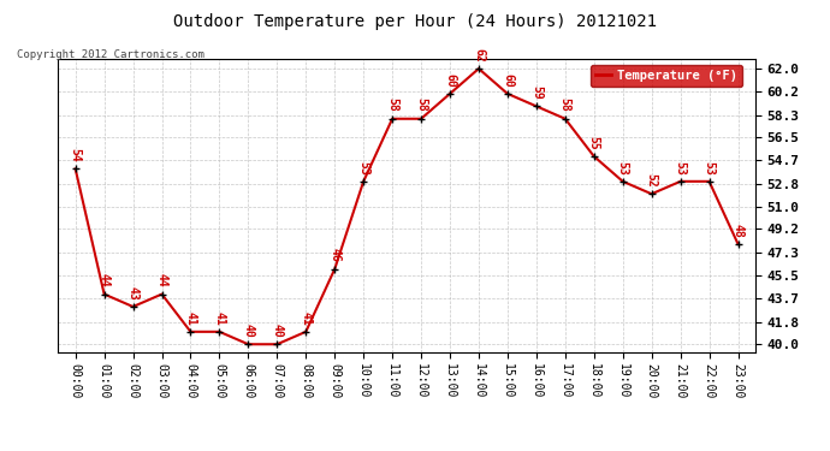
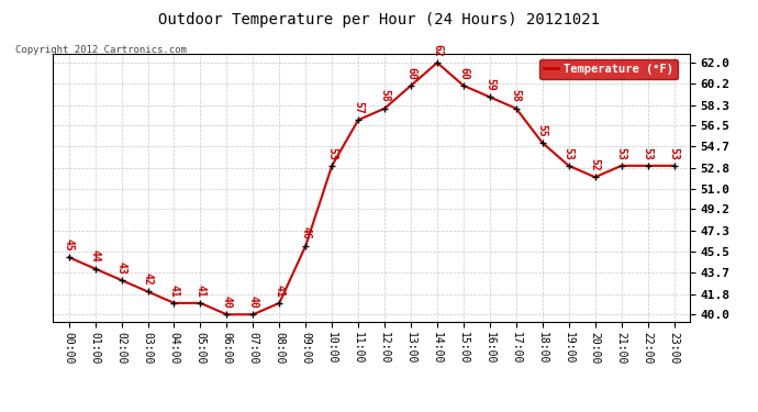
00:00: 54 -> 45
03:00: 44 -> 42
11:00: 58 -> 57
23:00: 48 -> 53
